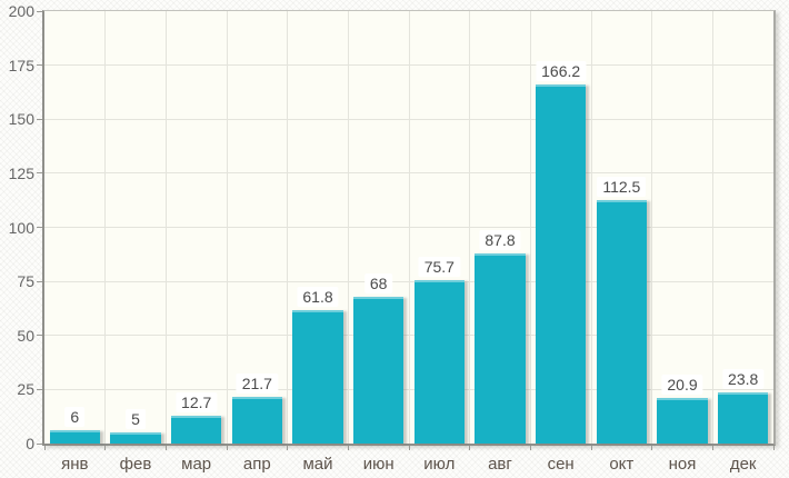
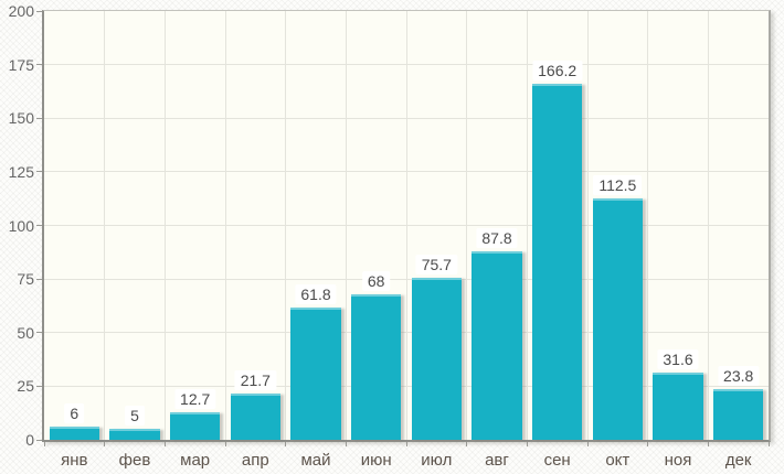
ноя: 20.9 -> 31.6
